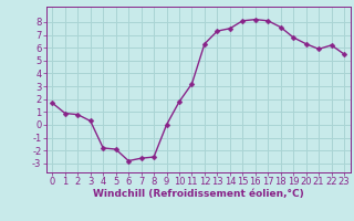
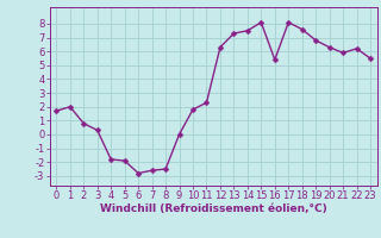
1: 0.9 -> 2.0
11: 3.2 -> 2.3
16: 8.2 -> 5.4
